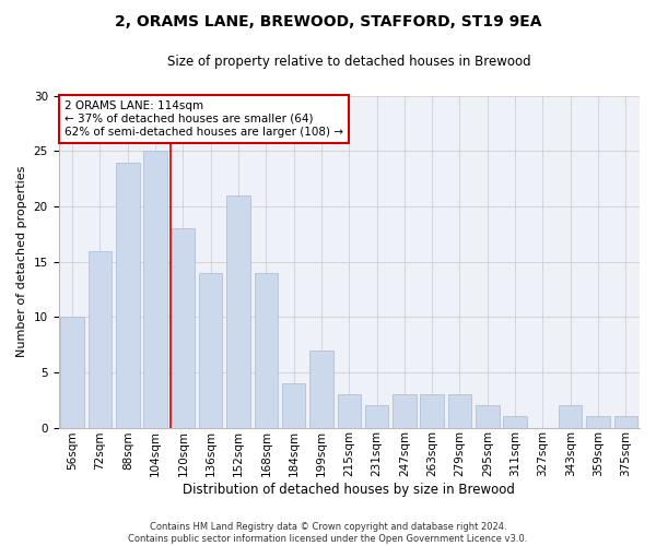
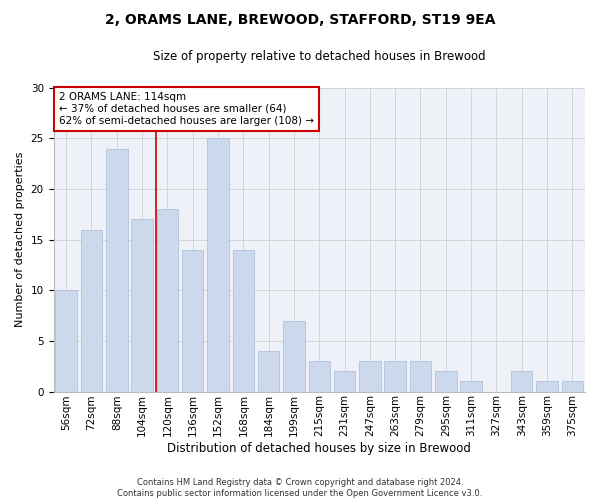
104sqm: 25 -> 17
152sqm: 21 -> 25
